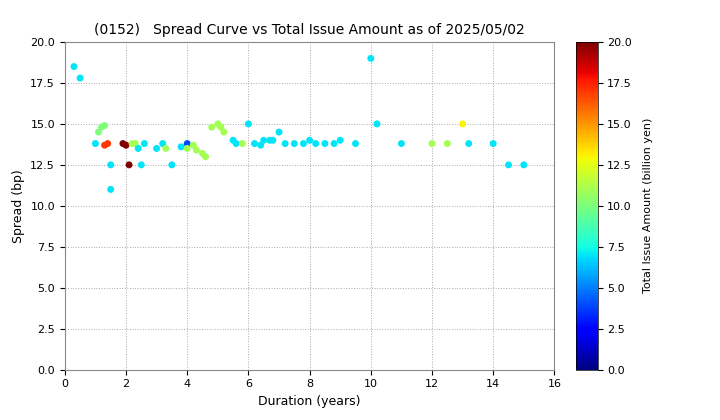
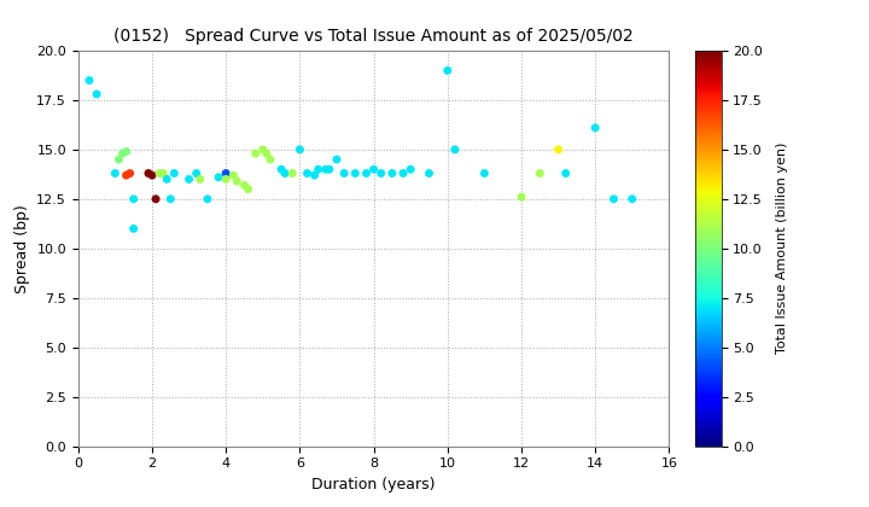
12: 13.8 -> 12.6
14: 13.8 -> 16.1
